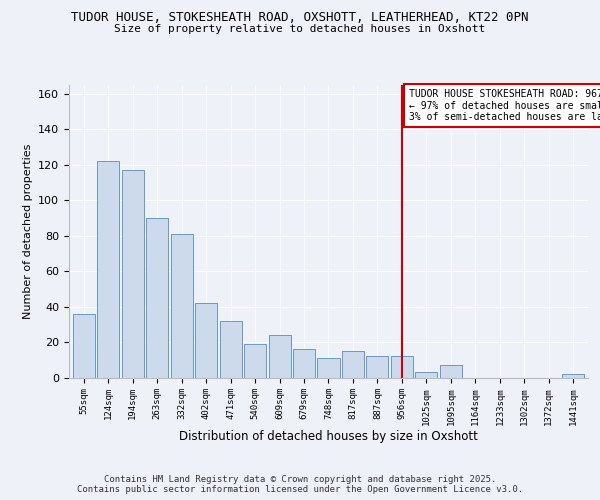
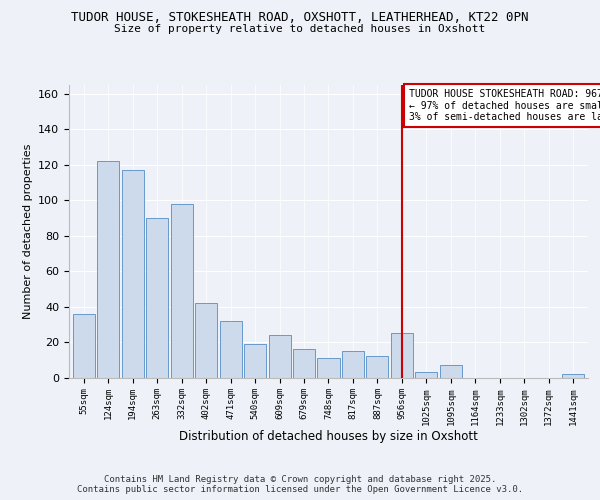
332sqm: 81 -> 98
956sqm: 12 -> 25
